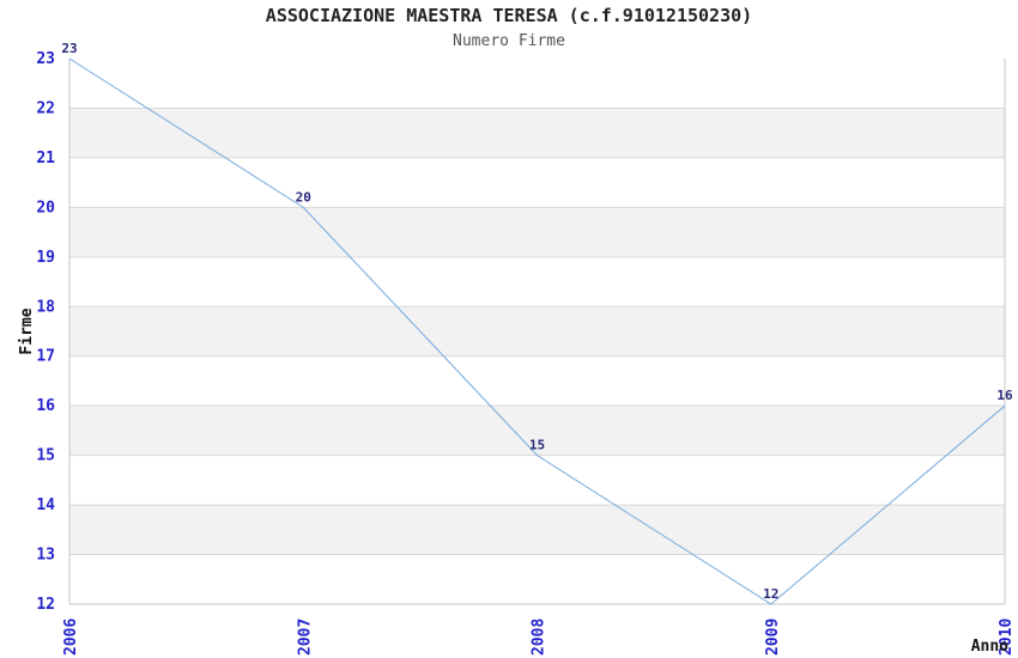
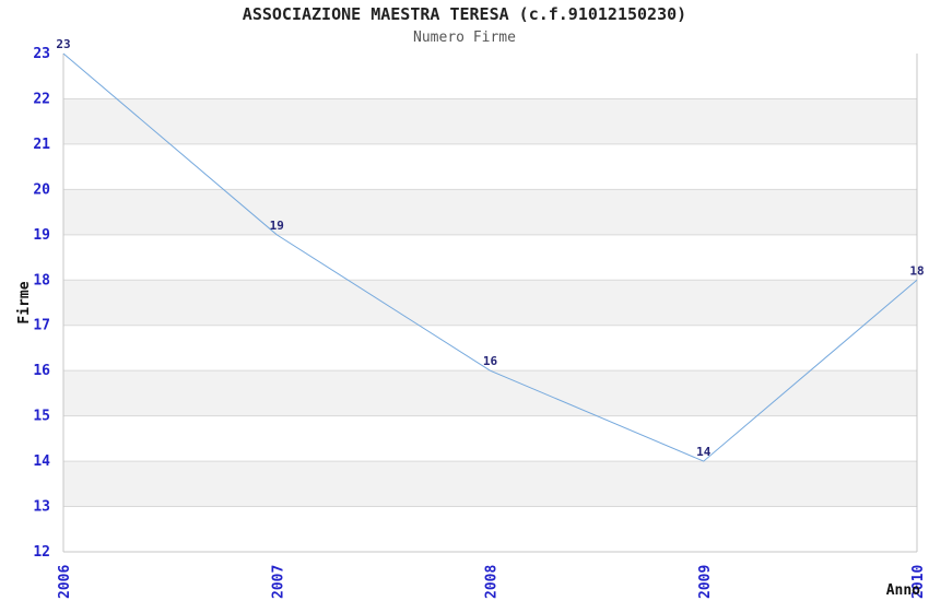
2007: 20 -> 19
2008: 15 -> 16
2009: 12 -> 14
2010: 16 -> 18
